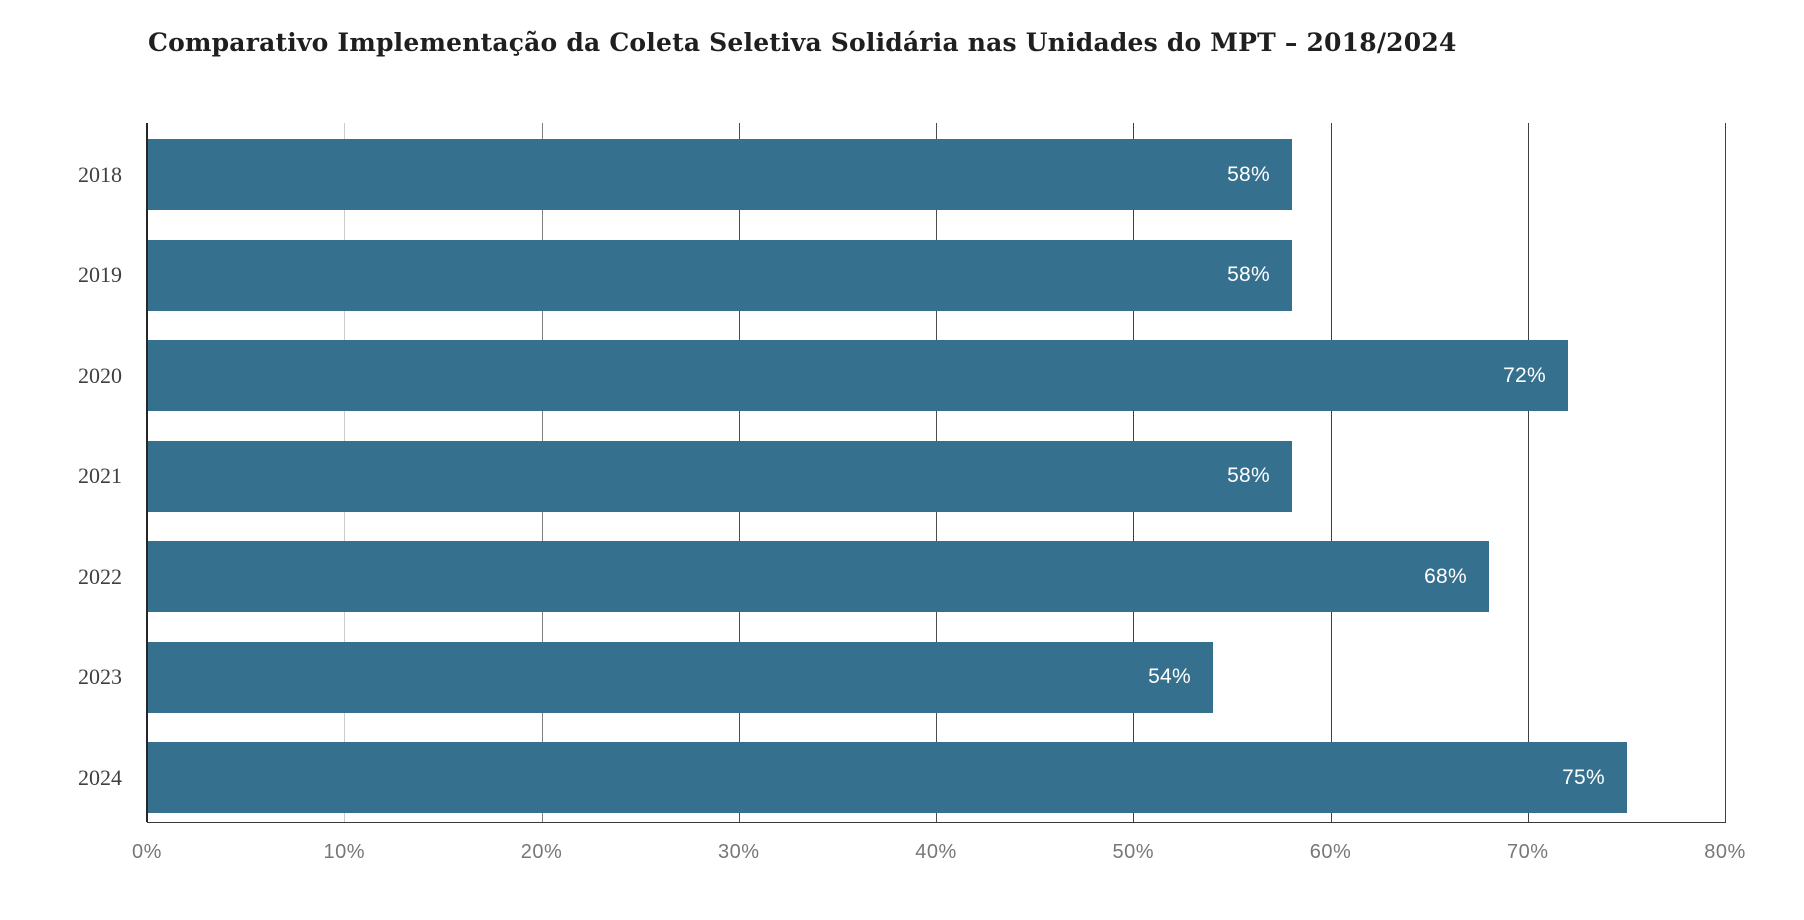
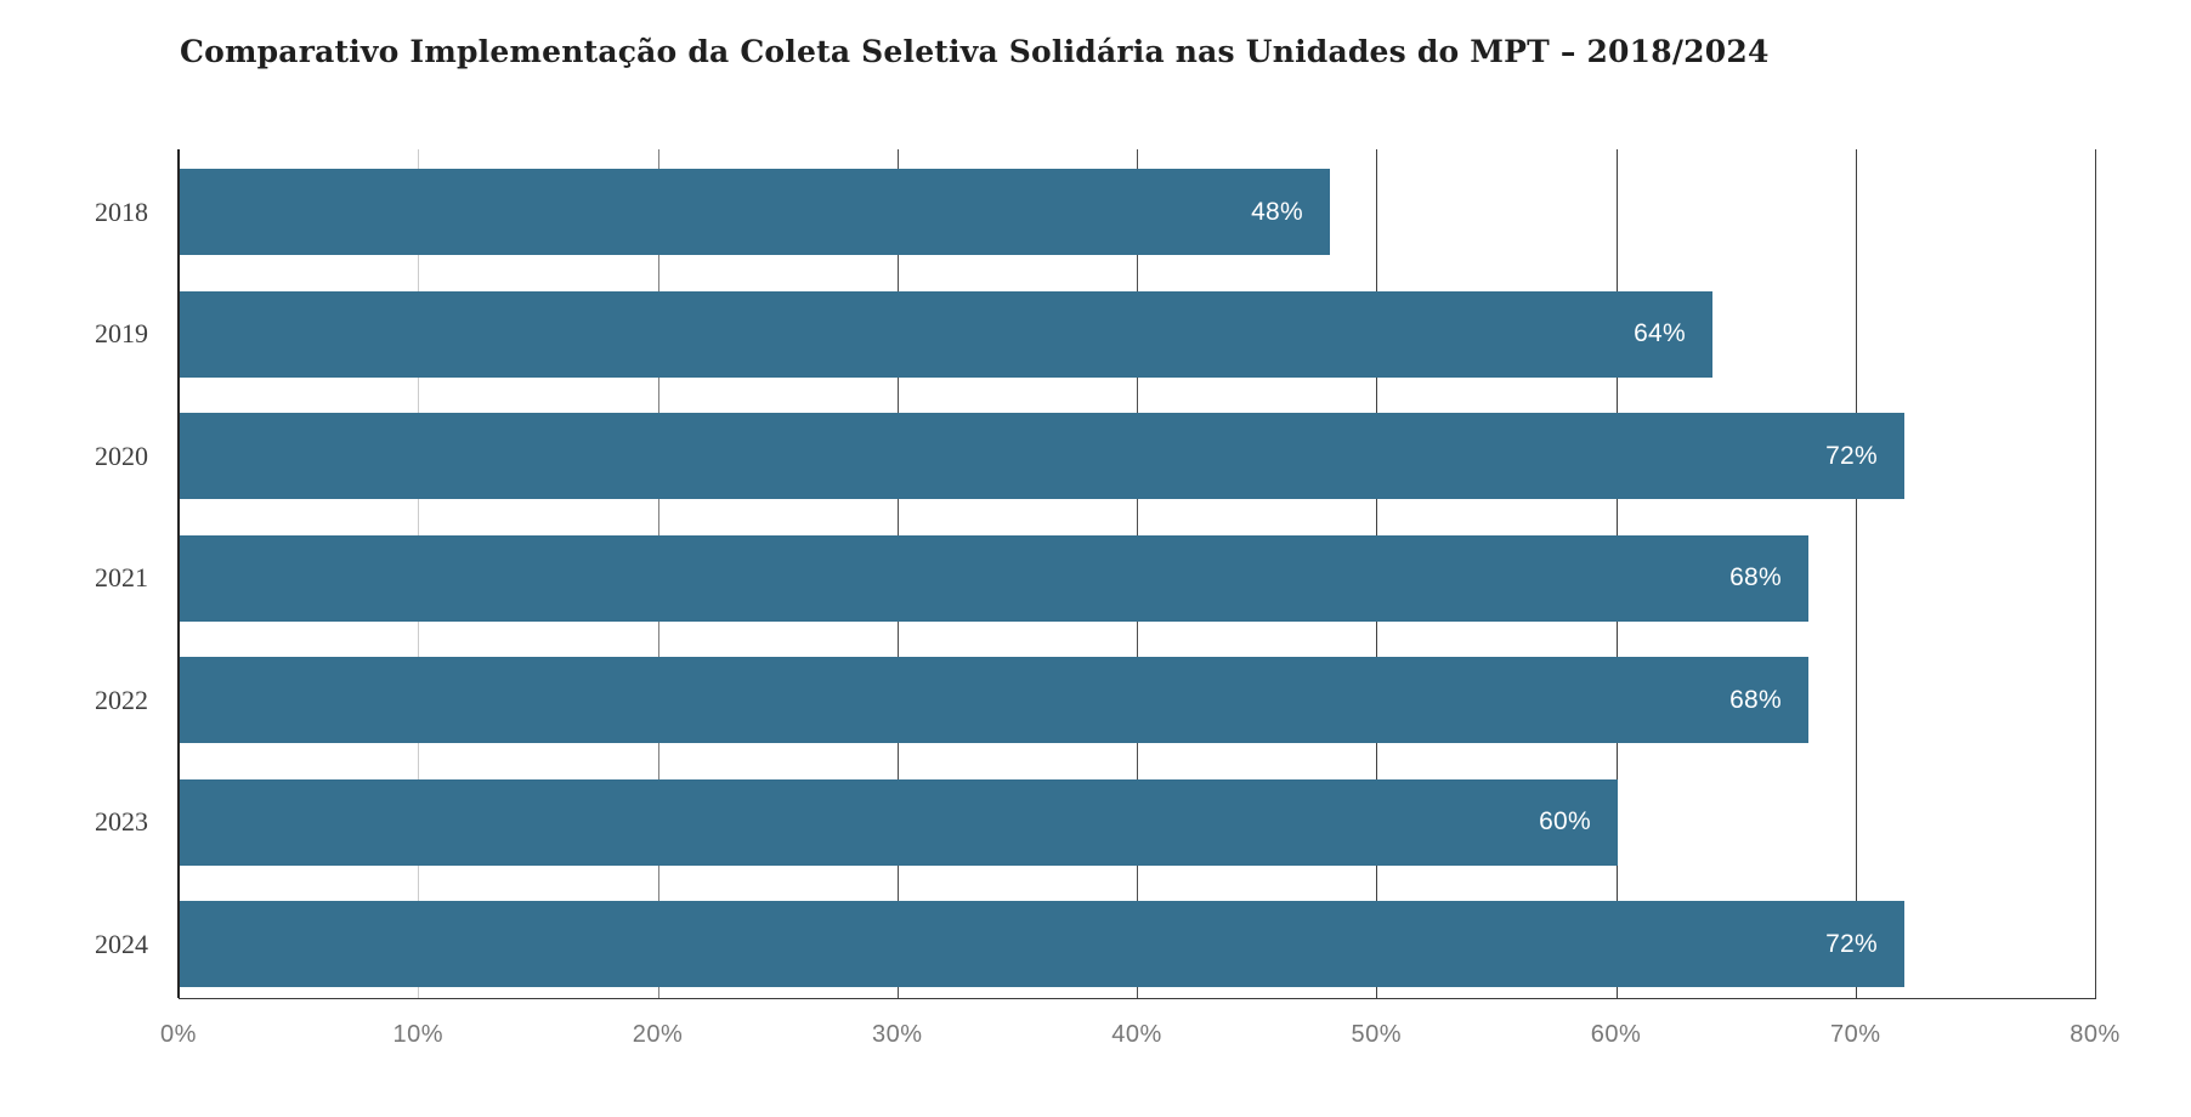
2018: 58% -> 48%
2019: 58% -> 64%
2021: 58% -> 68%
2023: 54% -> 60%
2024: 75% -> 72%
